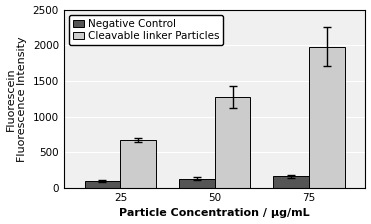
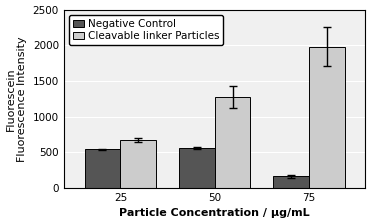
Negative Control/25: 100 -> 540
Negative Control/50: 130 -> 560
